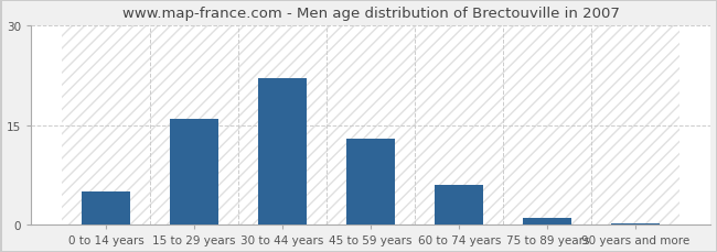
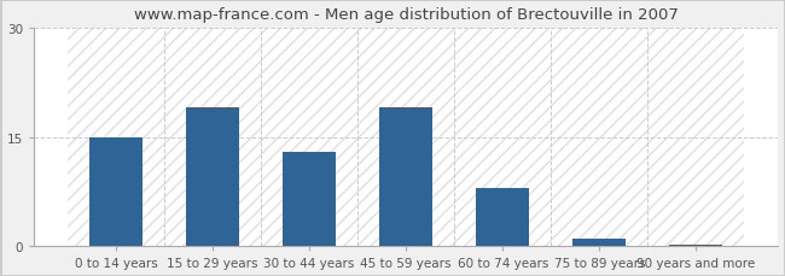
0 to 14 years: 5.0 -> 15.0
15 to 29 years: 16.0 -> 19.0
30 to 44 years: 22.0 -> 13.0
45 to 59 years: 13.0 -> 19.0
60 to 74 years: 6.0 -> 8.0
